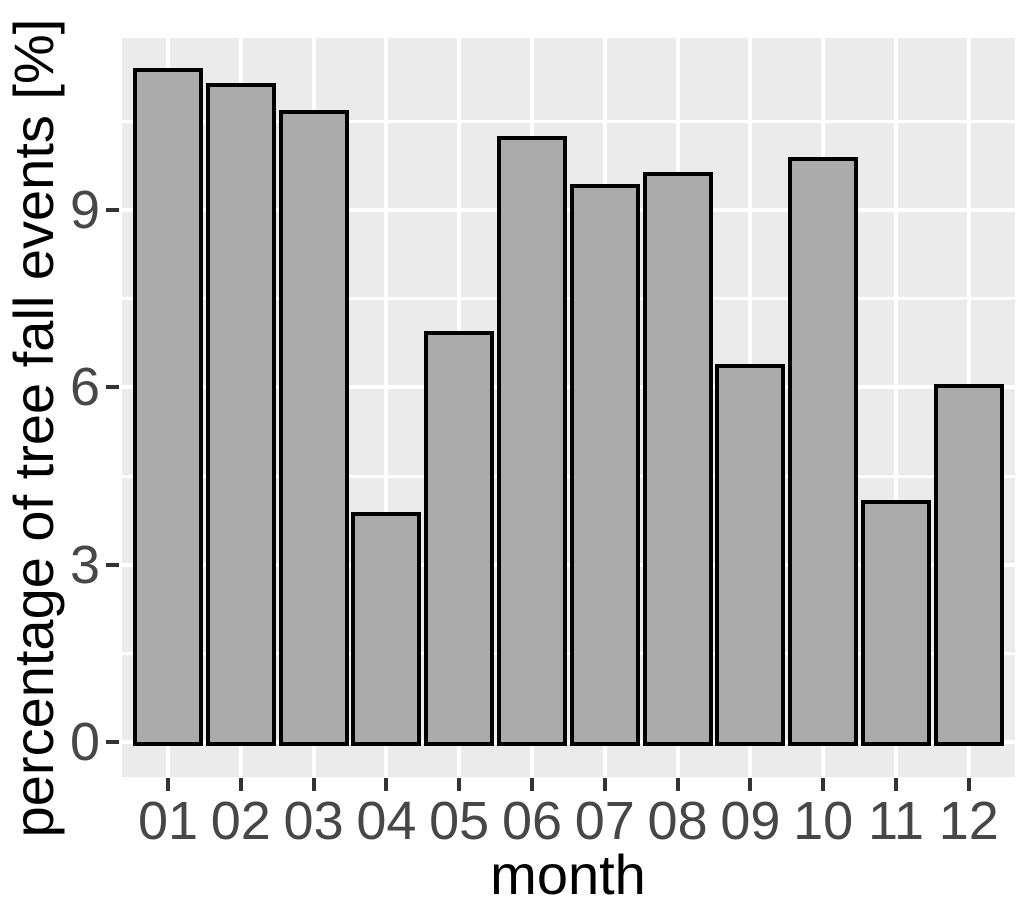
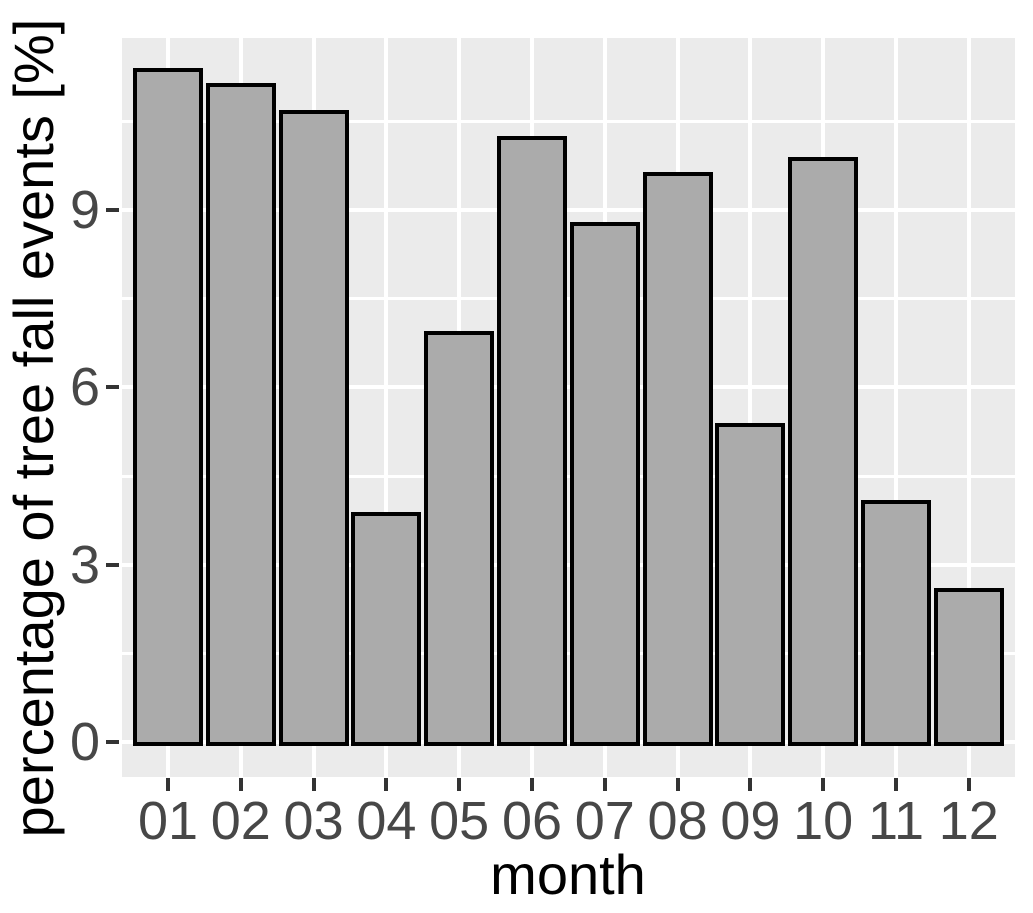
07: 9.4 -> 8.8
09: 6.4 -> 5.4
12: 6.0 -> 2.6
